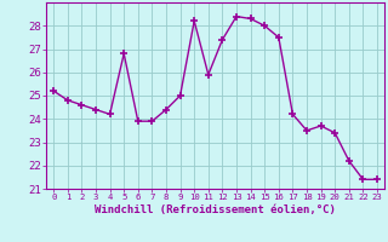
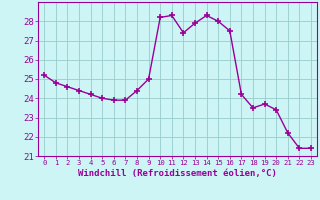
5: 26.8 -> 24.0
11: 25.9 -> 28.3
13: 28.4 -> 27.9
